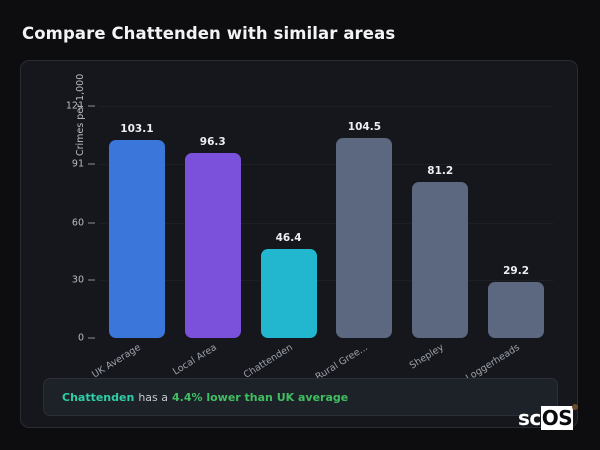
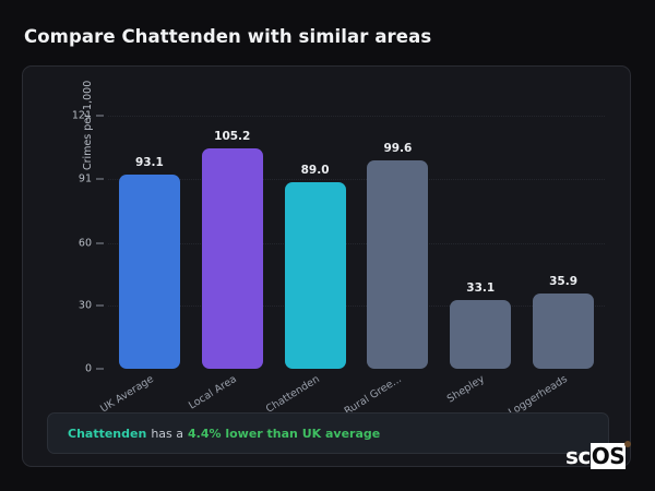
UK Average: 103.1 -> 93.1
Local Area: 96.3 -> 105.2
Chattenden: 46.4 -> 89.0
Rural Gree...: 104.5 -> 99.6
Shepley: 81.2 -> 33.1
Loggerheads: 29.2 -> 35.9
